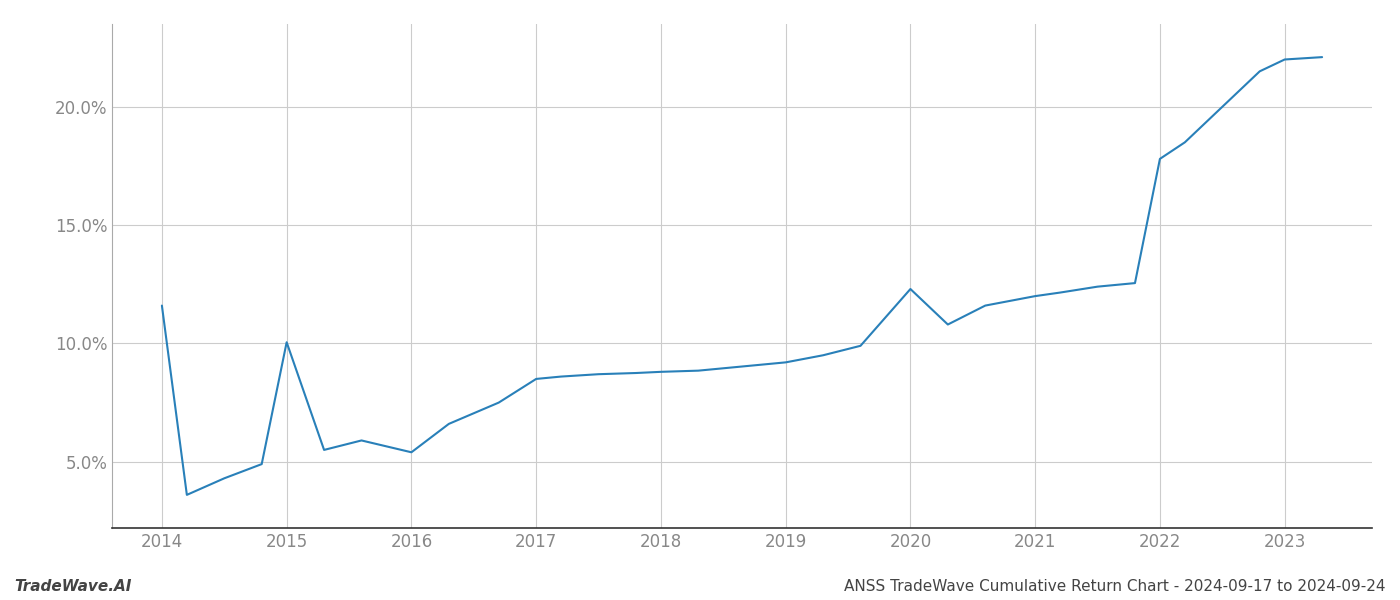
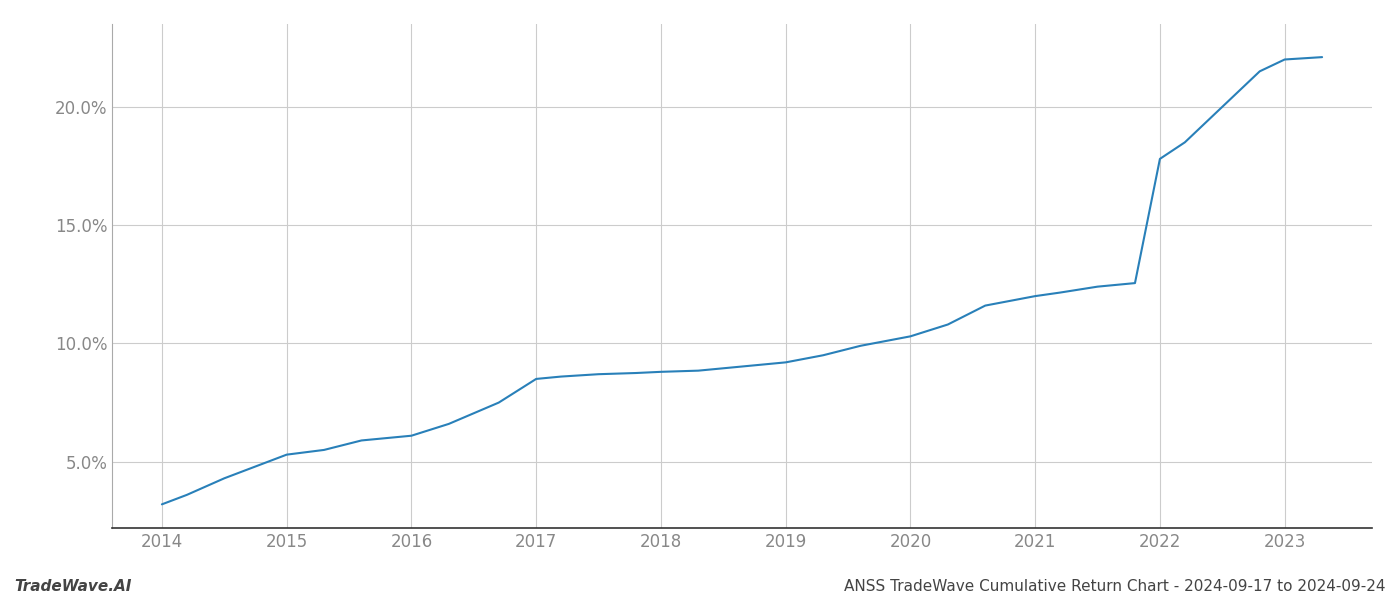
2014: 11.60% -> 3.20%
2015: 10.05% -> 5.30%
2016: 5.40% -> 6.10%
2020: 12.30% -> 10.30%
